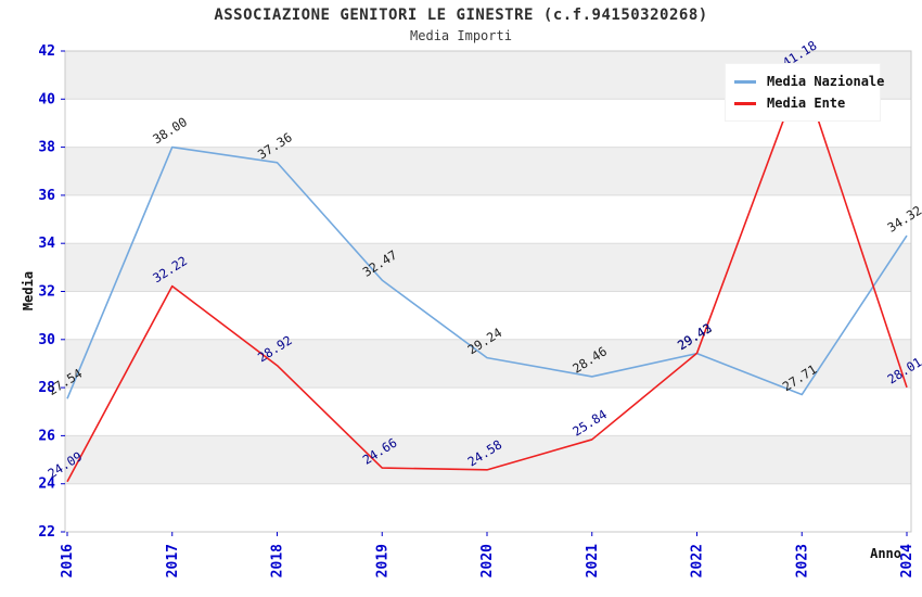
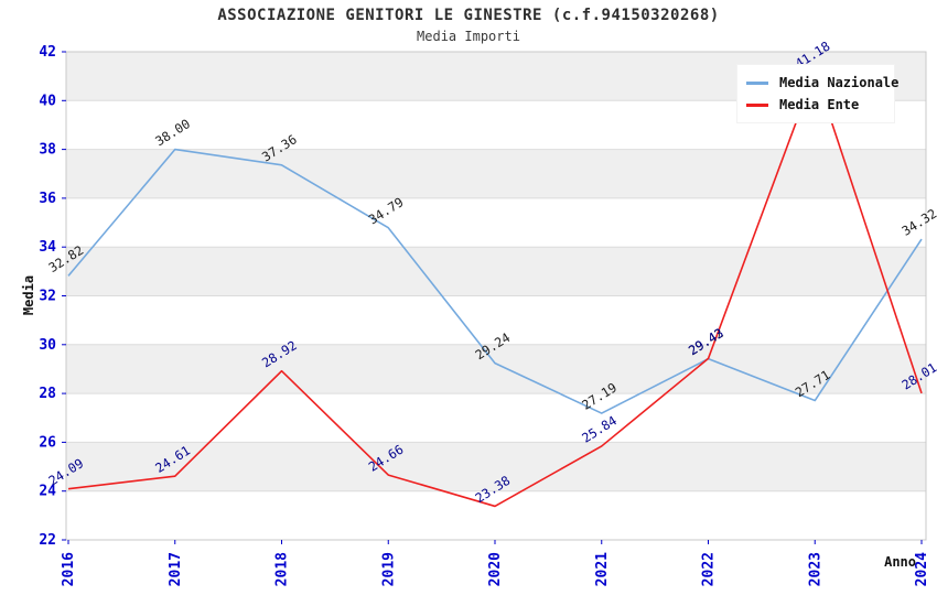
Media Nazionale/2016: 27.54 -> 32.82
Media Ente/2017: 32.22 -> 24.61
Media Nazionale/2019: 32.47 -> 34.79
Media Ente/2020: 24.58 -> 23.38
Media Nazionale/2021: 28.46 -> 27.19
